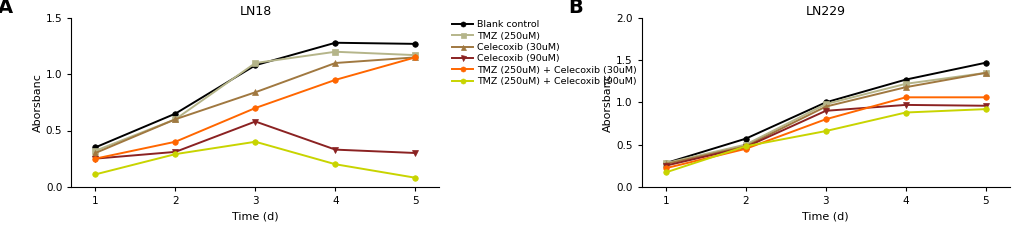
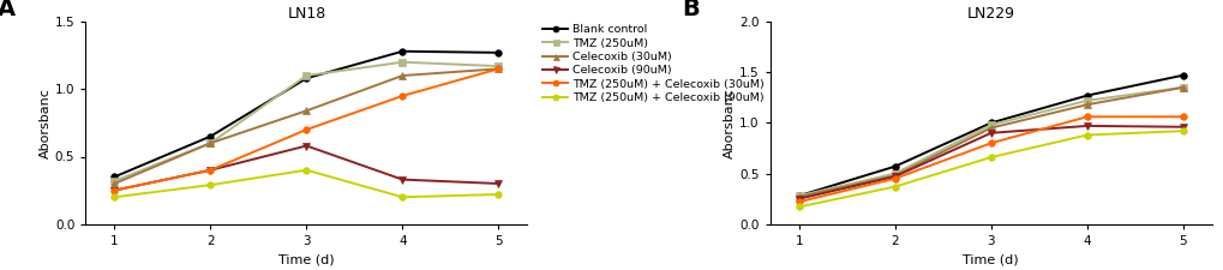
LN18/TMZ (250uM) + Celecoxib (90uM)/1: 0.11 -> 0.20
LN18/Celecoxib (90uM)/2: 0.31 -> 0.40
LN18/TMZ (250uM) + Celecoxib (90uM)/5: 0.08 -> 0.22
LN229/TMZ (250uM) + Celecoxib (90uM)/2: 0.48 -> 0.37
